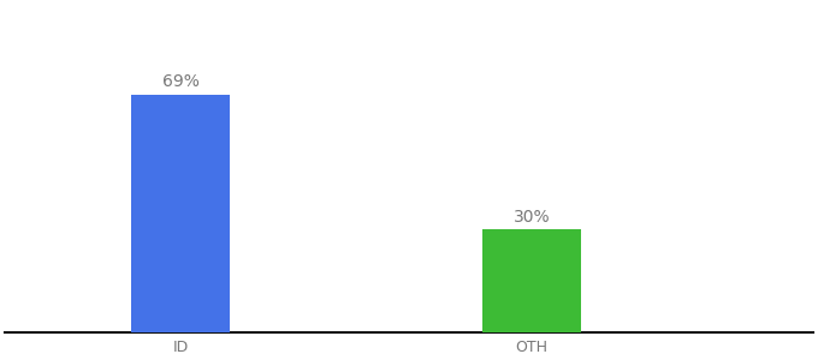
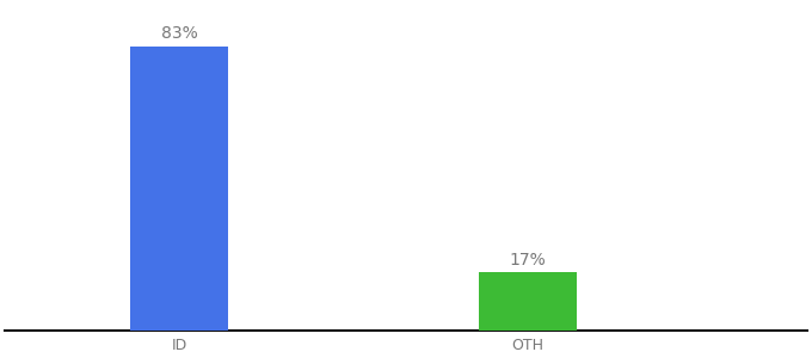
ID: 69% -> 83%
OTH: 30% -> 17%
